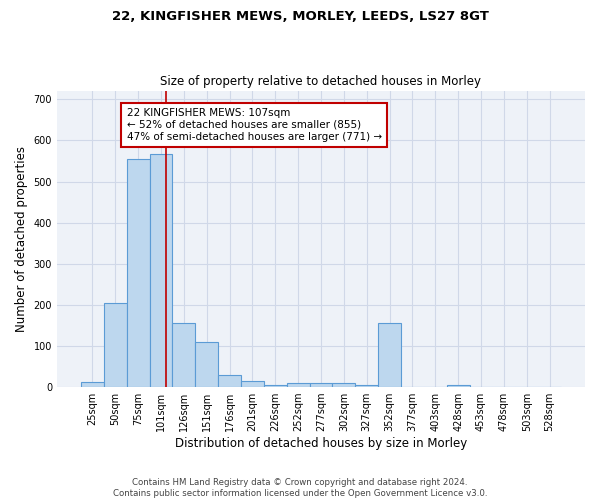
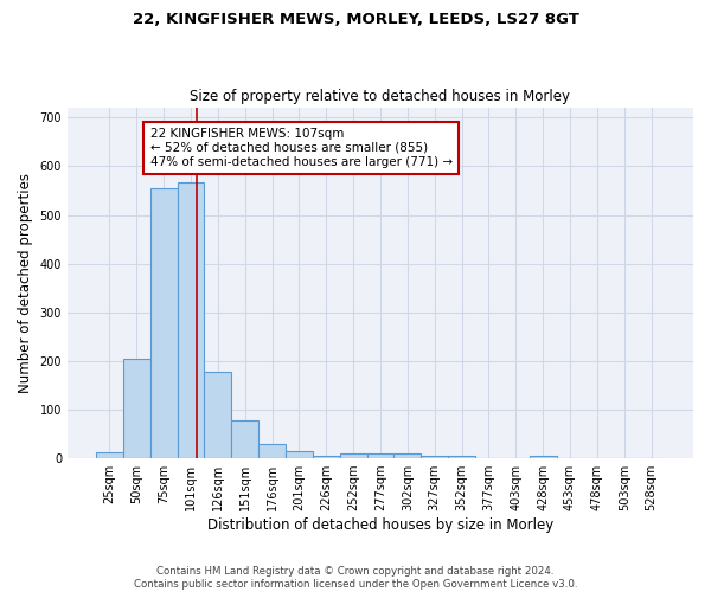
126sqm: 155 -> 178
151sqm: 110 -> 78
352sqm: 155 -> 5
